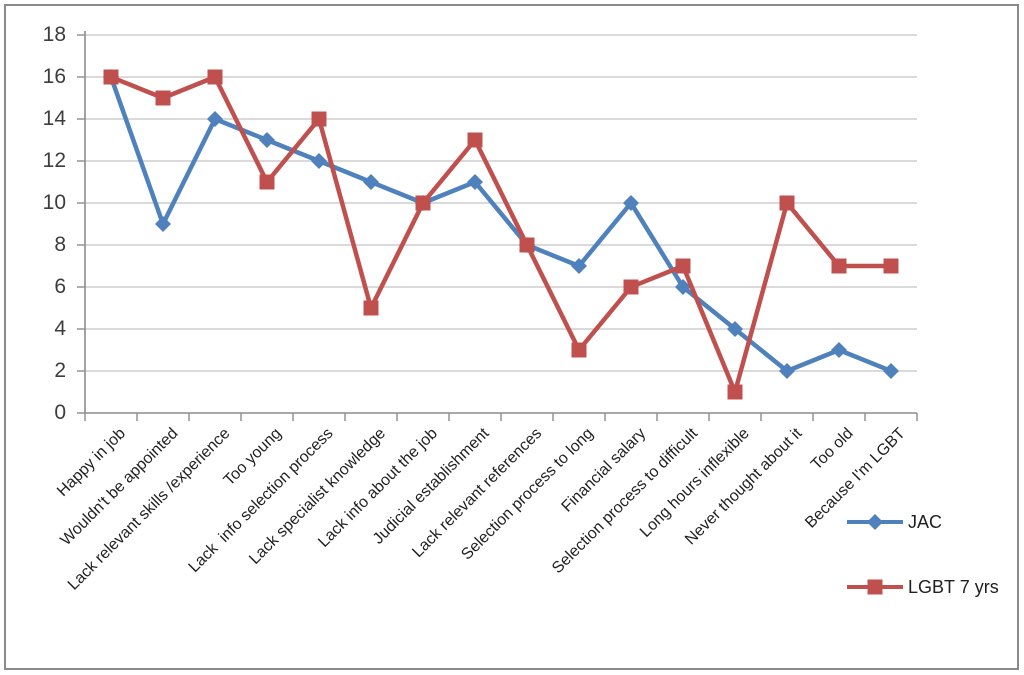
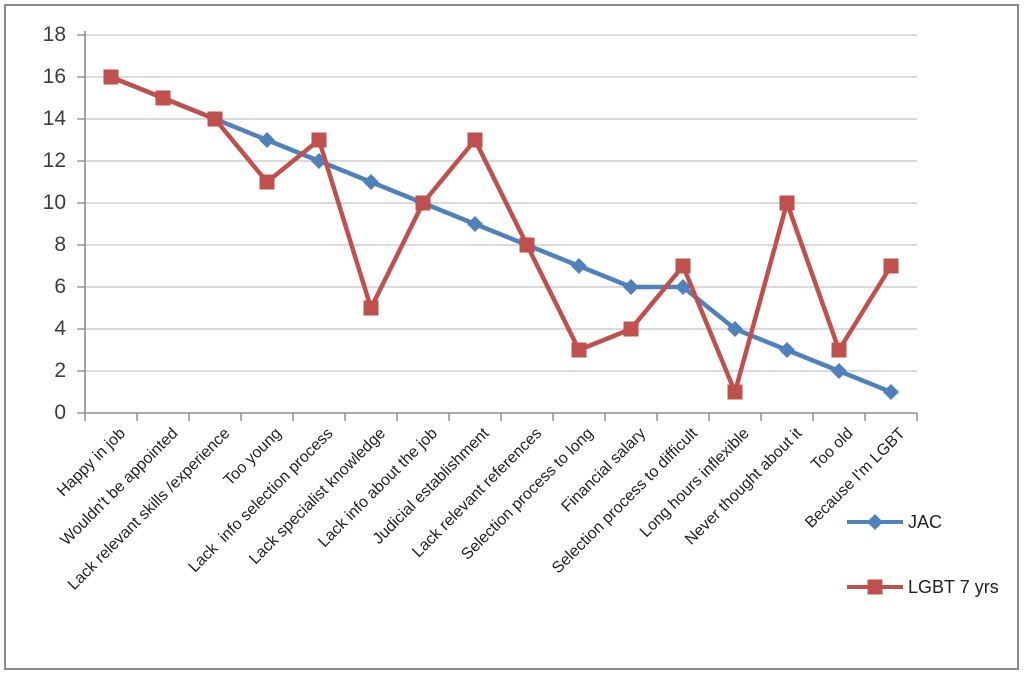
JAC/Wouldn't be appointed: 9 -> 15
LGBT 7 yrs/Lack relevant skills /experience: 16 -> 14
LGBT 7 yrs/Lack info selection process: 14 -> 13
JAC/Judicial establishment: 11 -> 9
JAC/Financial salary: 10 -> 6
LGBT 7 yrs/Financial salary: 6 -> 4
JAC/Never thought about it: 2 -> 3
JAC/Too old: 3 -> 2
LGBT 7 yrs/Too old: 7 -> 3
JAC/Because I'm LGBT: 2 -> 1
